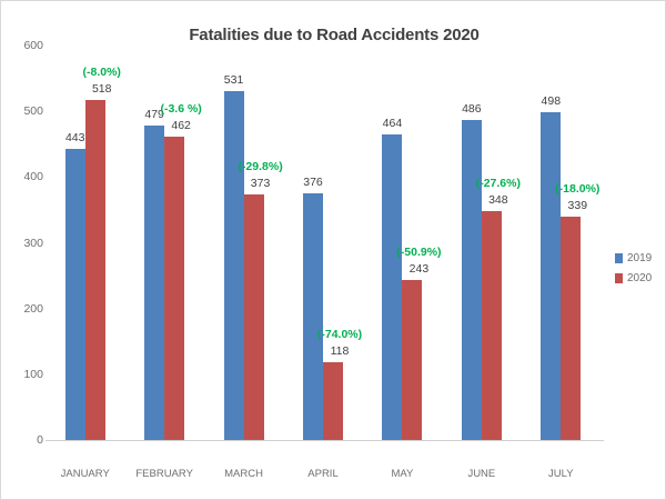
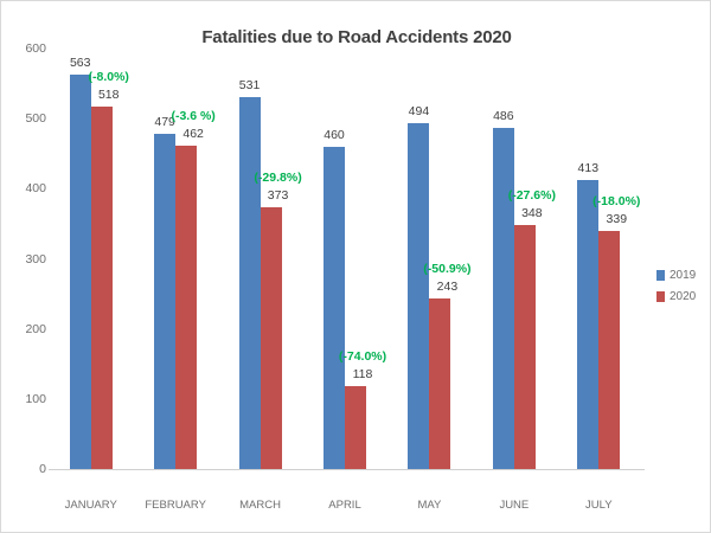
2019/JANUARY: 443 -> 563
2019/APRIL: 376 -> 460
2019/MAY: 464 -> 494
2019/JULY: 498 -> 413
